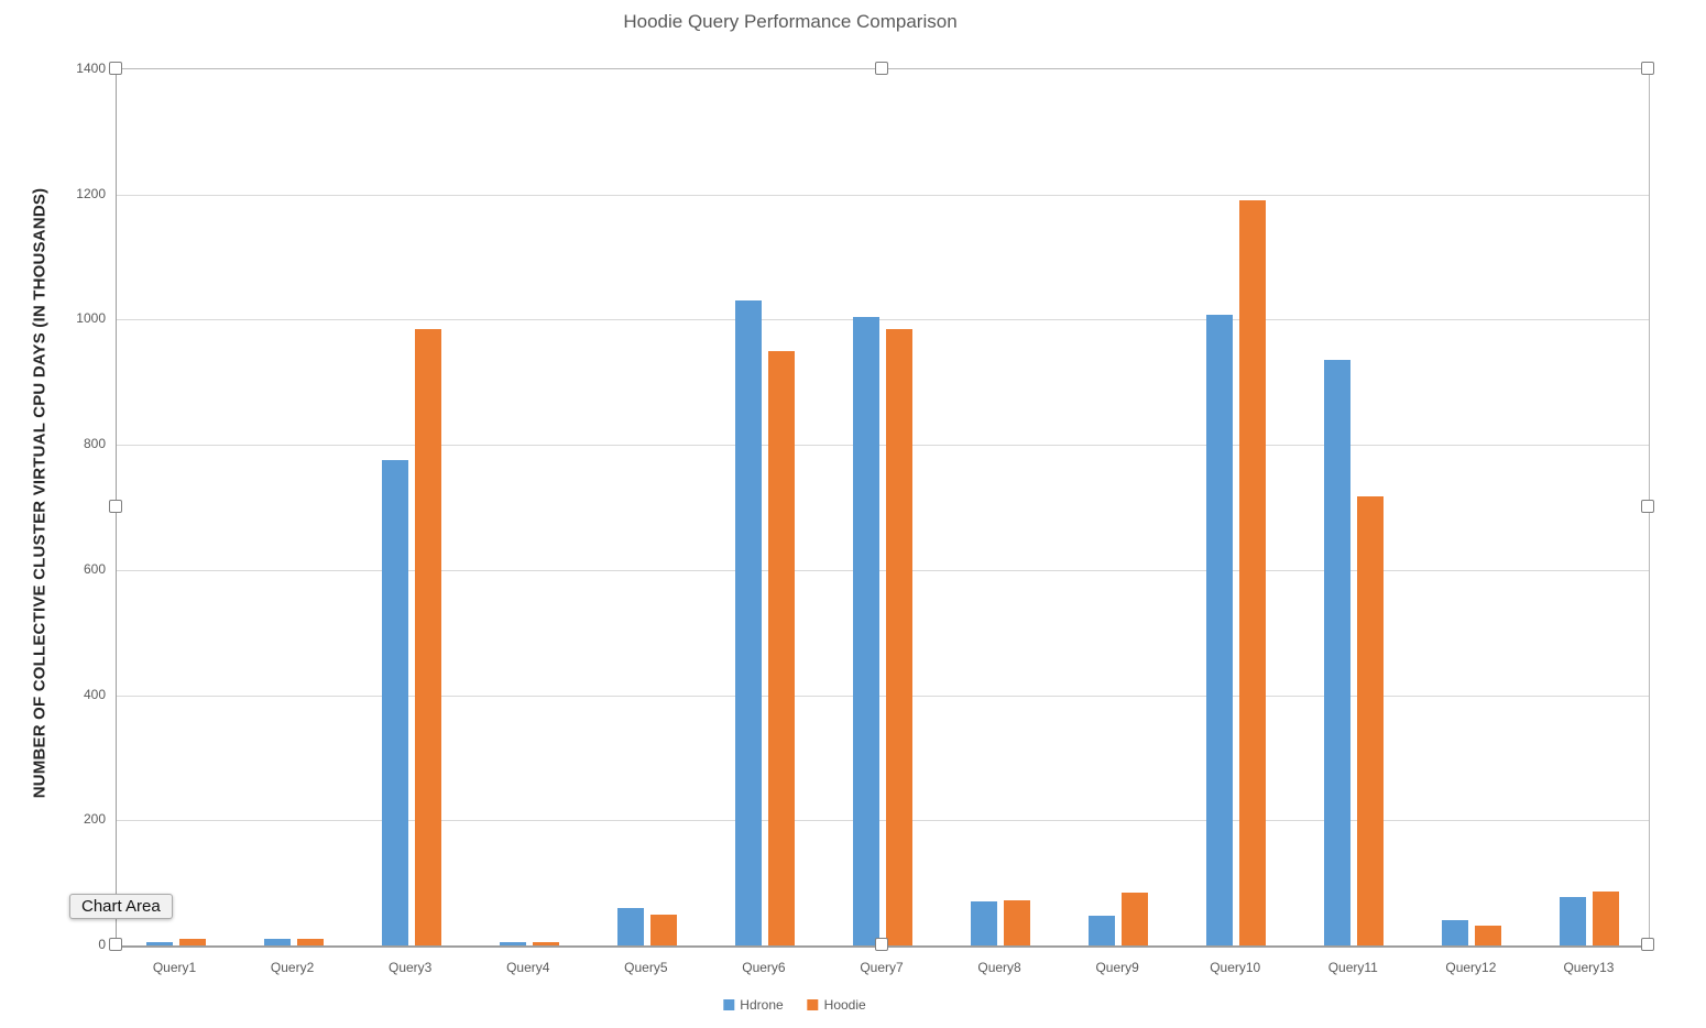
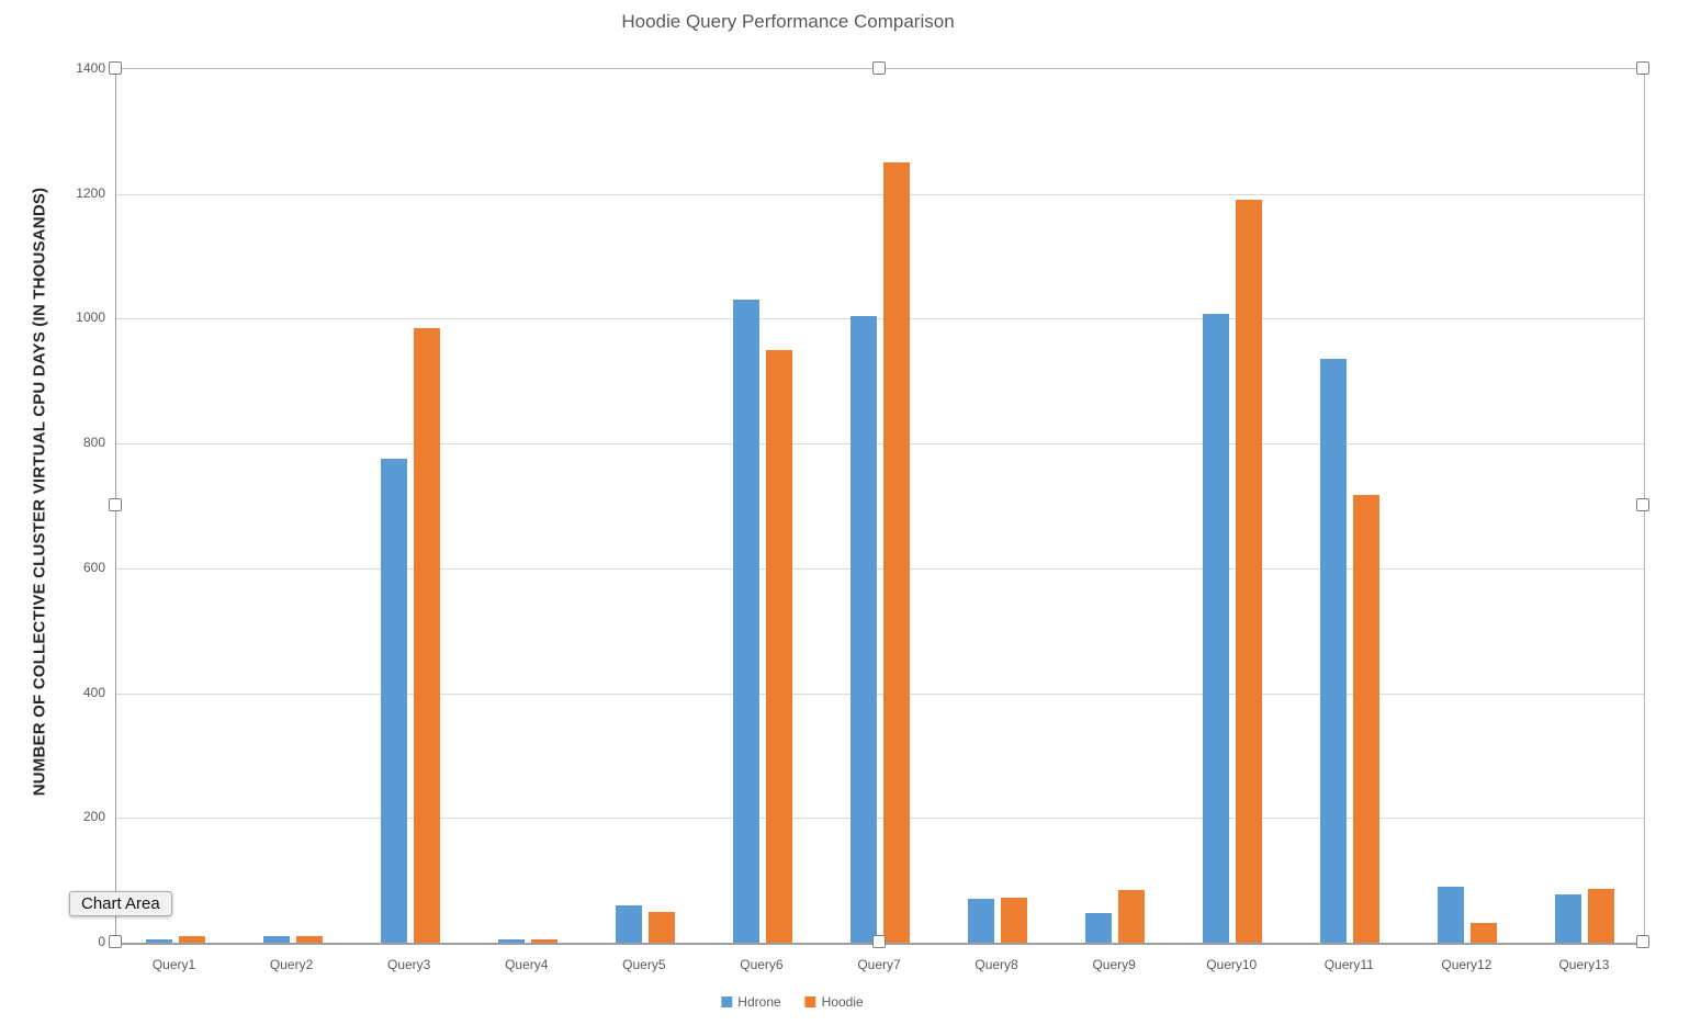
Hoodie/Query7: 980 -> 1250
Hdrone/Query12: 40 -> 90
